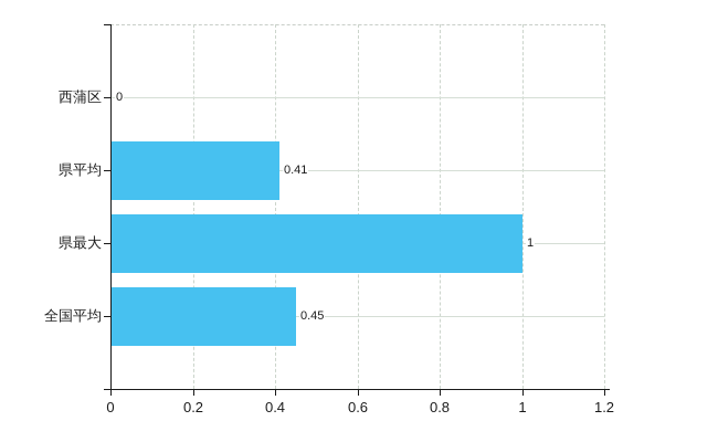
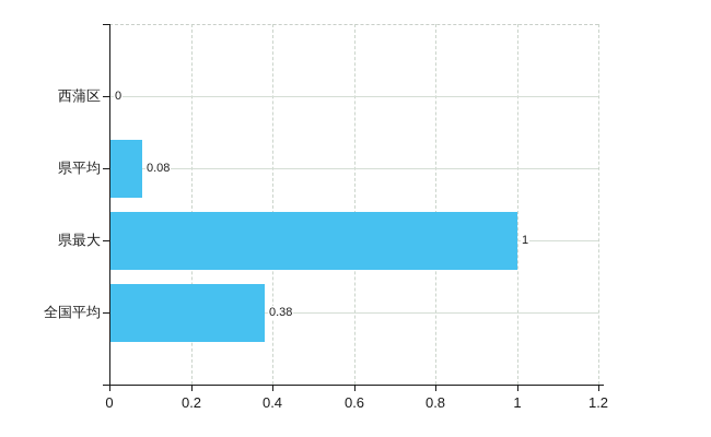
県平均: 0.41 -> 0.08
全国平均: 0.45 -> 0.38
